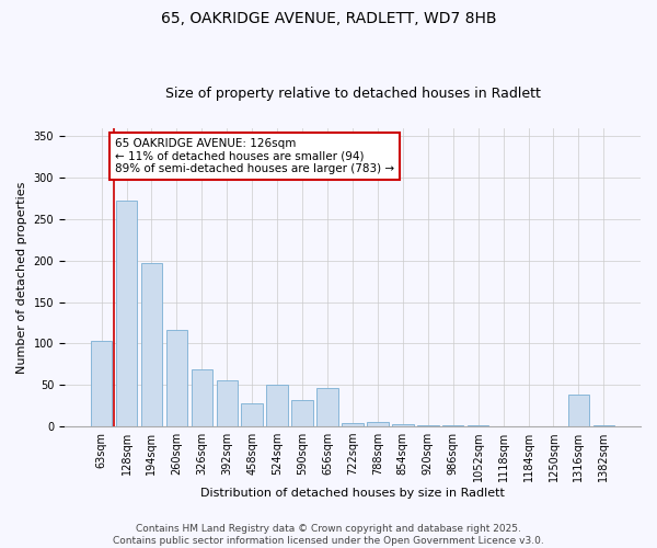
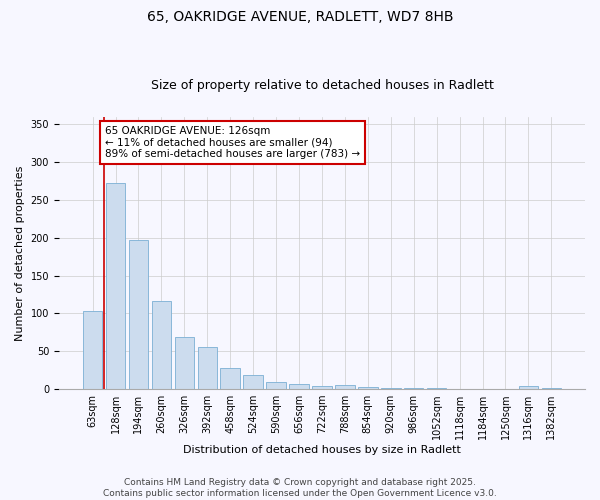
524sqm: 50 -> 19
590sqm: 32 -> 10
656sqm: 46 -> 7
1316sqm: 38 -> 4
